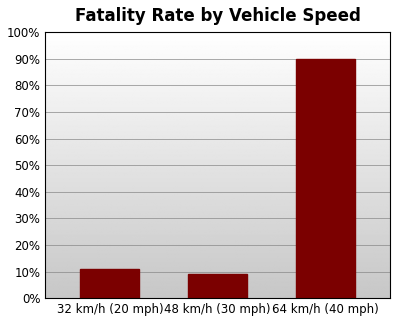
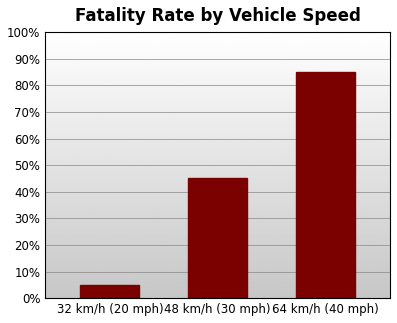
32 km/h (20 mph): 11% -> 5%
48 km/h (30 mph): 9% -> 45%
64 km/h (40 mph): 90% -> 85%
